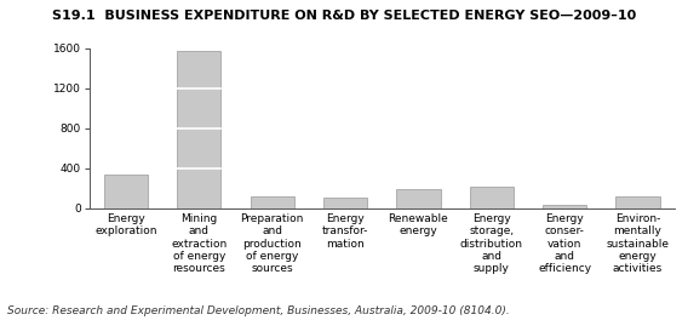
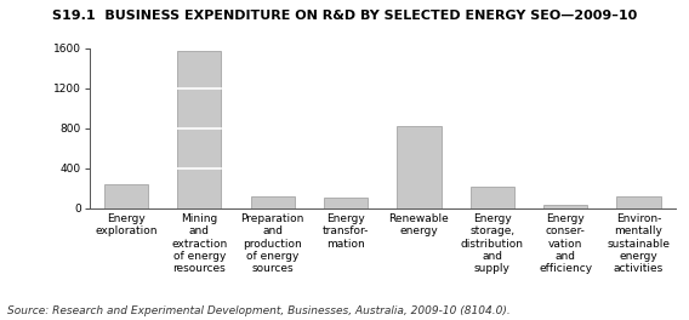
Energy exploration: 330 -> 240
Renewable energy: 180 -> 820
